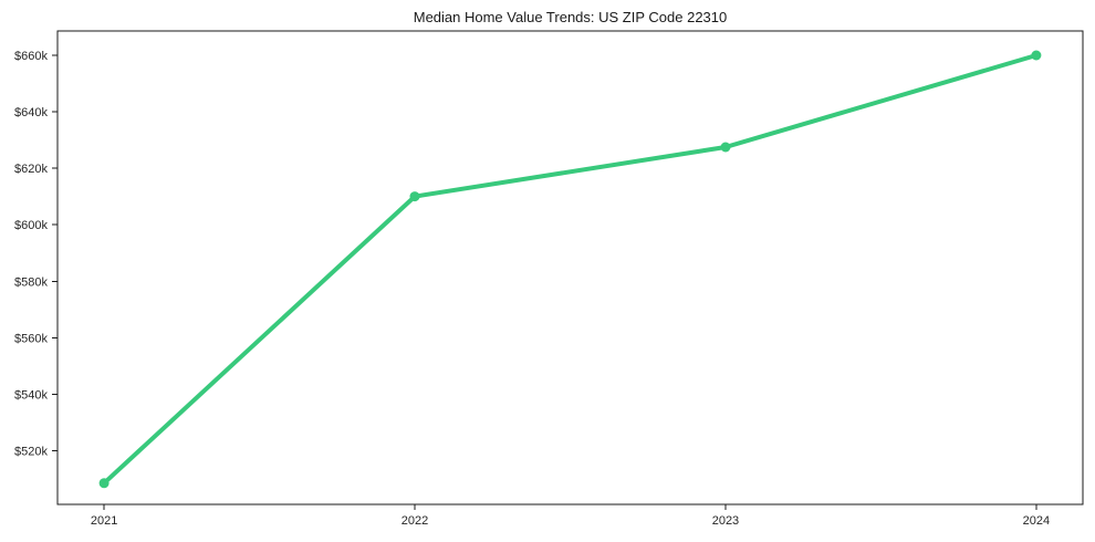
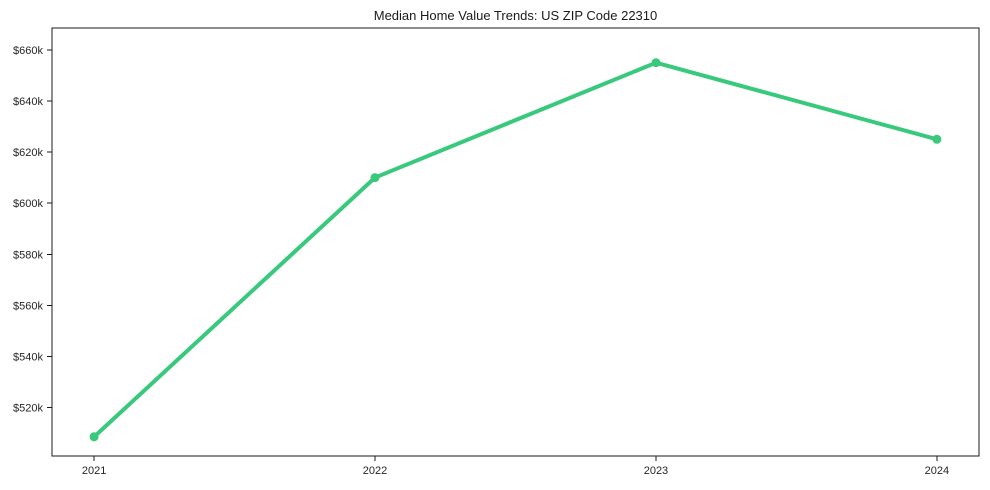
2023: $628k -> $655k
2024: $660k -> $625k
